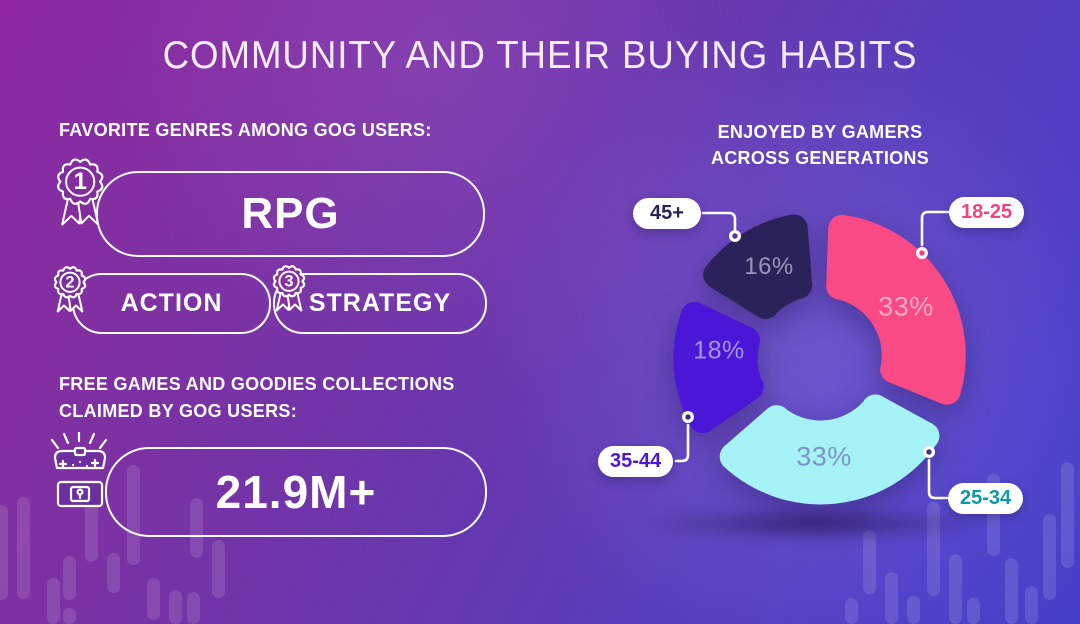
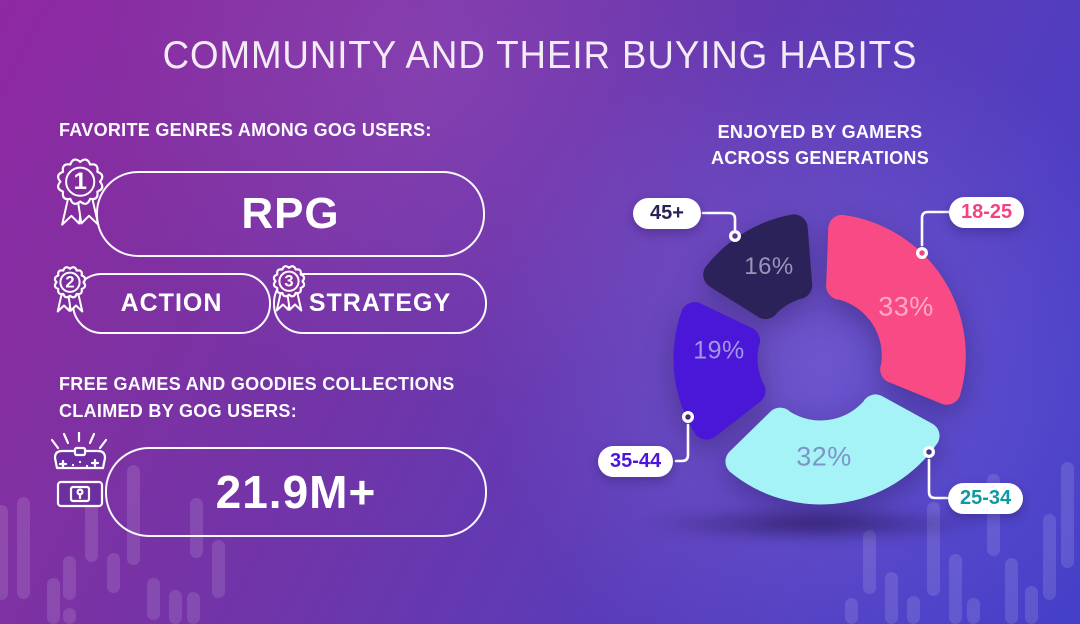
25-34: 33% -> 32%
35-44: 18% -> 19%
